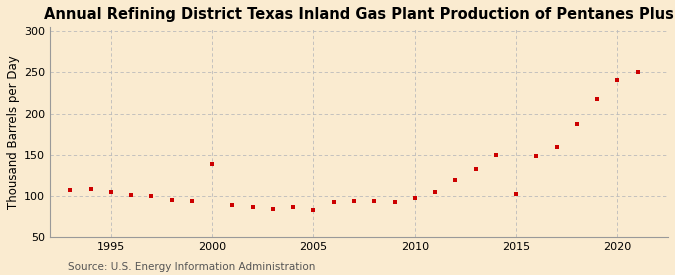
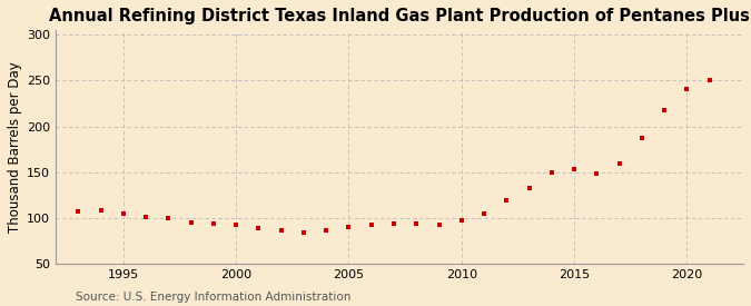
2000: 138 -> 92
2005: 82 -> 90
2015: 102 -> 153
